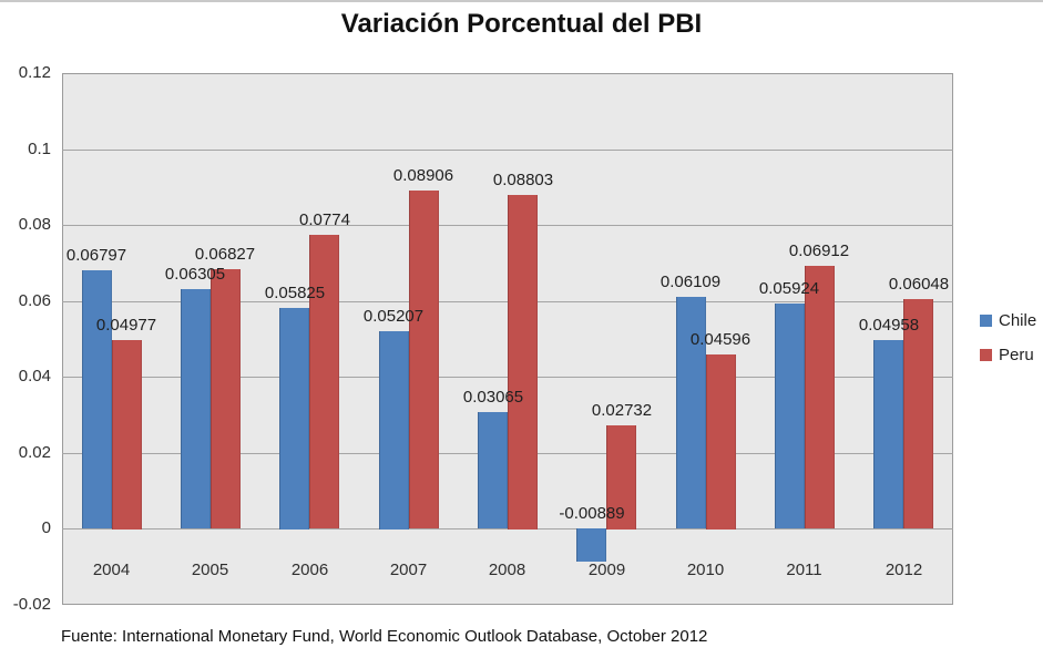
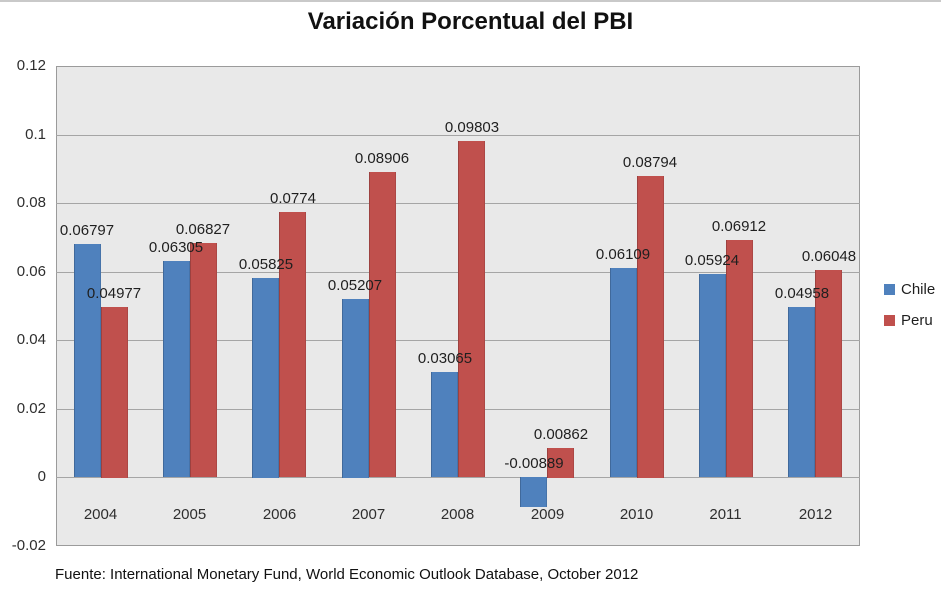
Peru/2008: 0.08803 -> 0.09803
Peru/2009: 0.02732 -> 0.00862
Peru/2010: 0.04596 -> 0.08794
